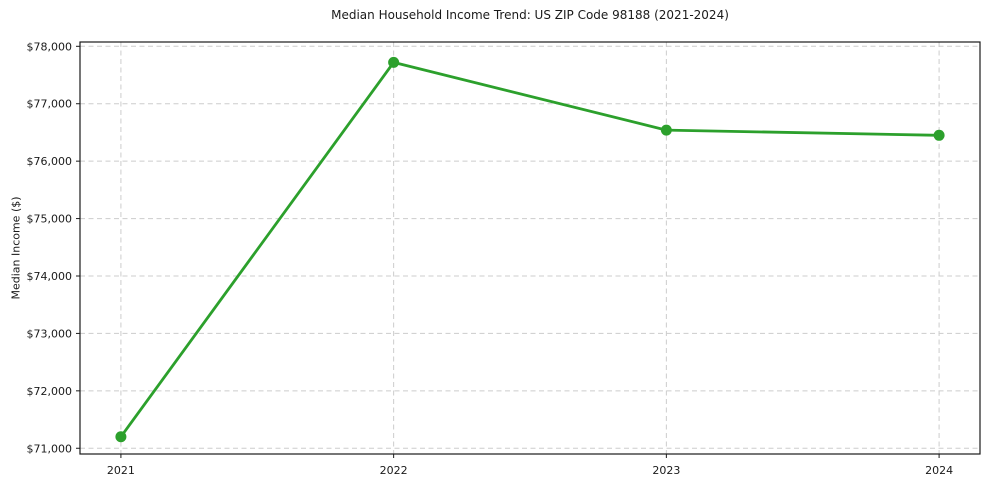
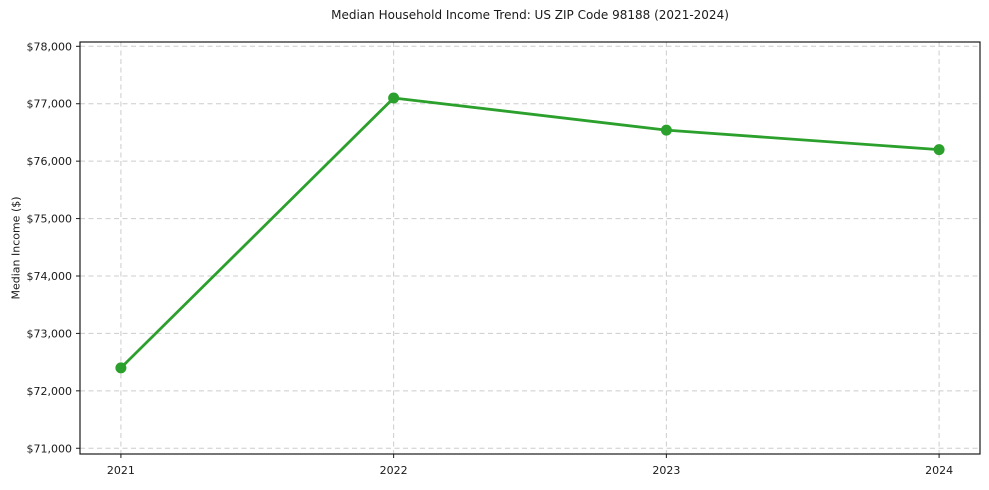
2021: $71200 -> $72400
2022: $77700 -> $77100
2024: $76400 -> $76200
